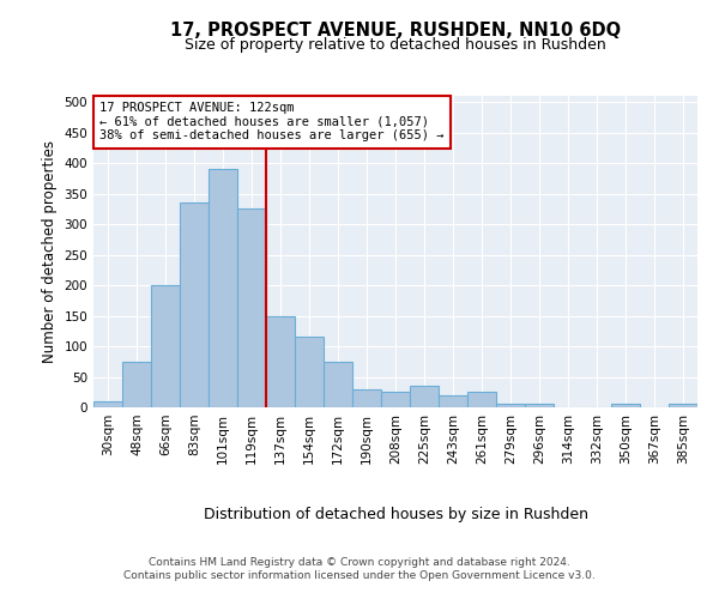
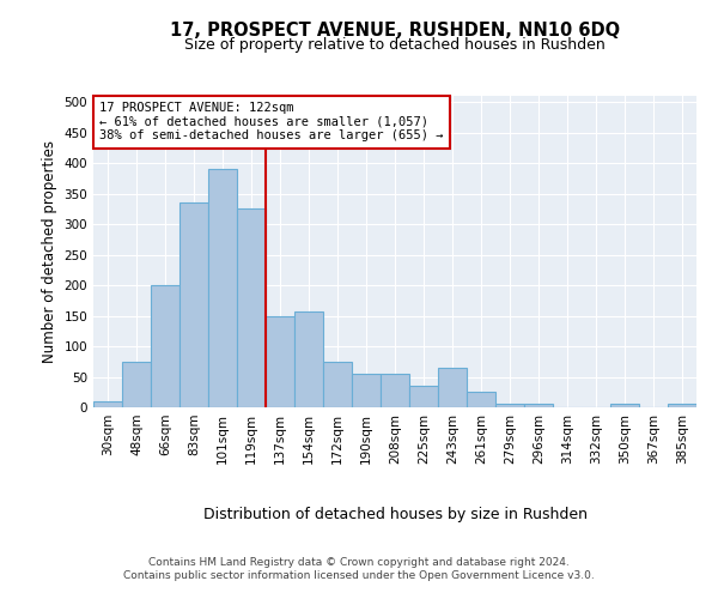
154sqm: 115 -> 156
190sqm: 30 -> 54
208sqm: 25 -> 54
243sqm: 20 -> 64
